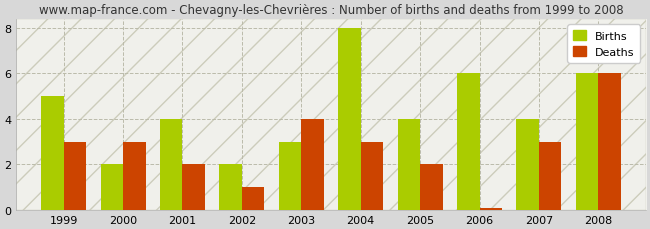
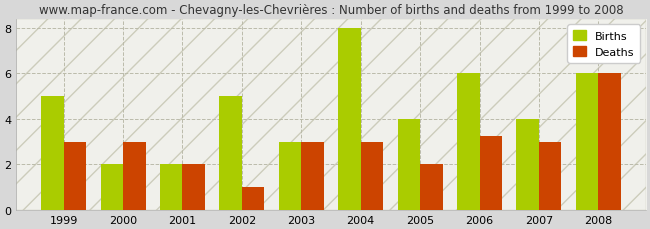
Births/2001: 4 -> 2
Births/2002: 2 -> 5
Deaths/2003: 4.00 -> 3.00
Deaths/2006: 0.08 -> 3.25
